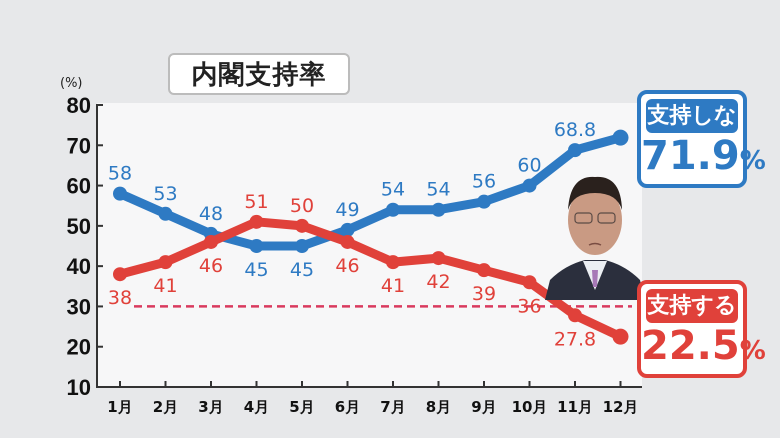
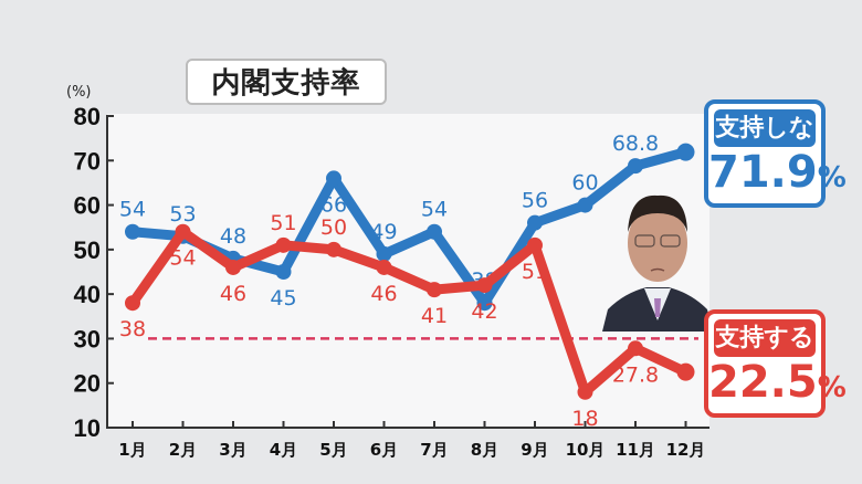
支持しない/1月: 58 -> 54
支持する/2月: 41 -> 54
支持しない/5月: 45 -> 66
支持しない/8月: 54 -> 38
支持する/9月: 39 -> 51
支持する/10月: 36 -> 18
